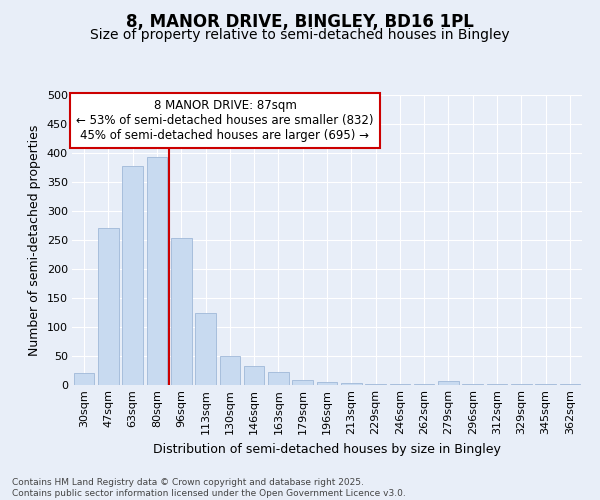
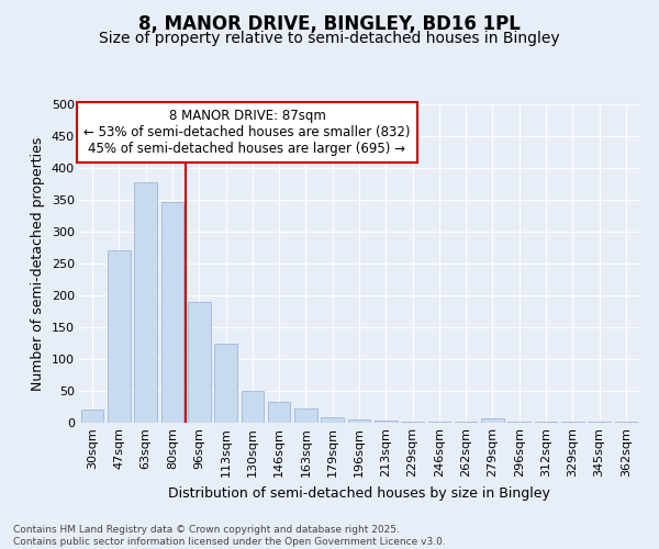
80sqm: 393 -> 346
96sqm: 253 -> 190
